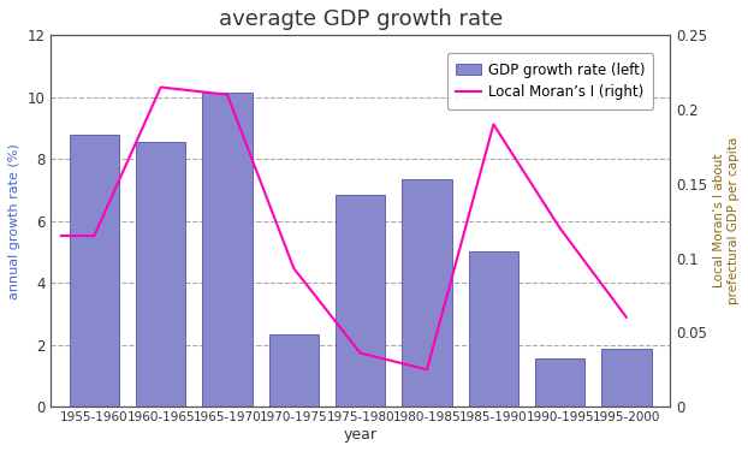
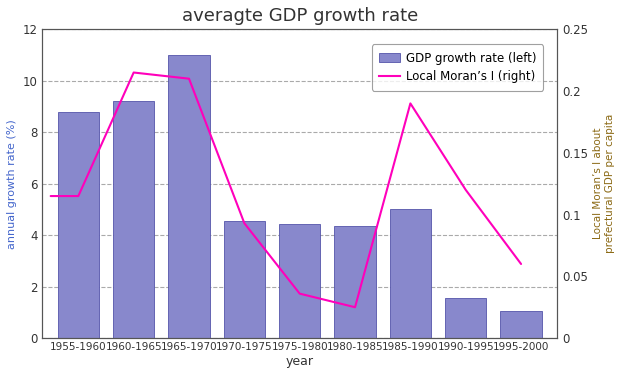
GDP growth rate (left)/1960-1965: 8.55 -> 9.20
GDP growth rate (left)/1965-1970: 10.15 -> 11.00
GDP growth rate (left)/1970-1975: 2.35 -> 4.55
GDP growth rate (left)/1975-1980: 6.85 -> 4.45
GDP growth rate (left)/1980-1985: 7.35 -> 4.35
GDP growth rate (left)/1995-2000: 1.85 -> 1.05
